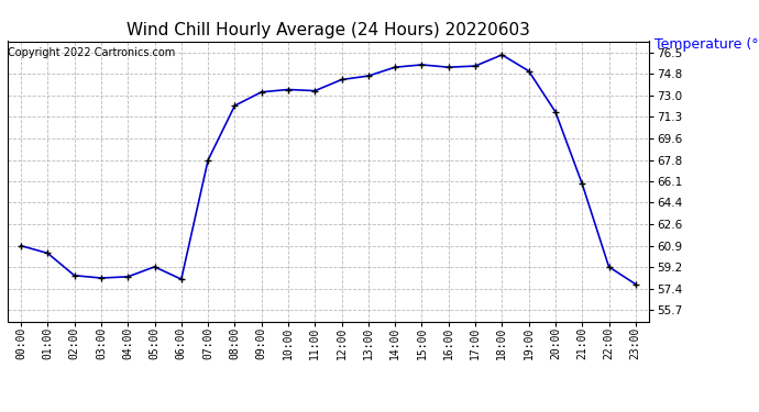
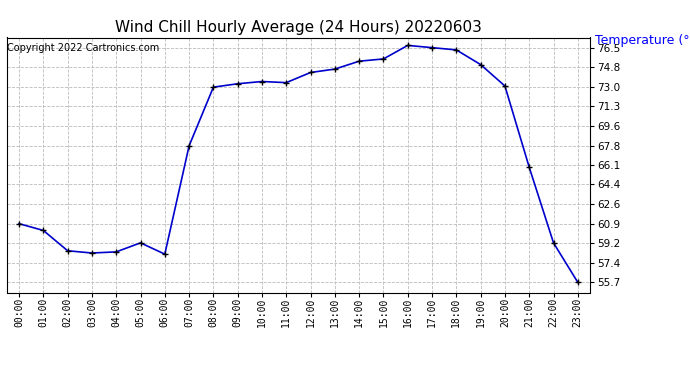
08:00: 72.2 -> 73.0
16:00: 75.3 -> 76.7
17:00: 75.4 -> 76.5
20:00: 71.7 -> 73.1
23:00: 57.8 -> 55.7
